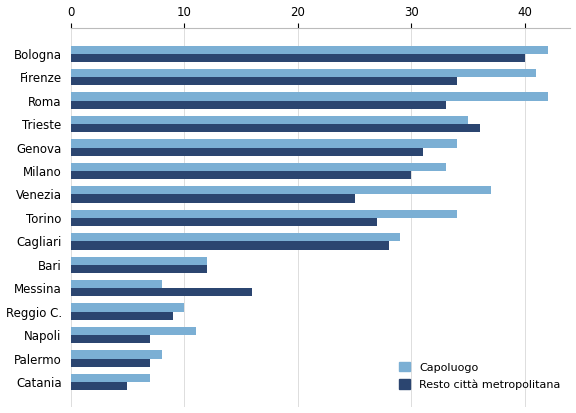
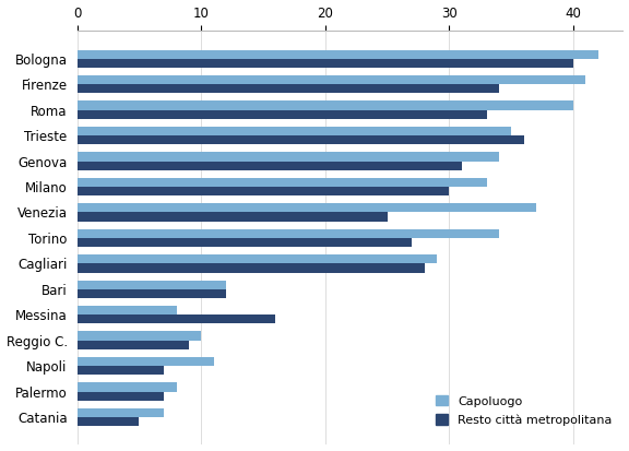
Capoluogo/Roma: 42 -> 40
